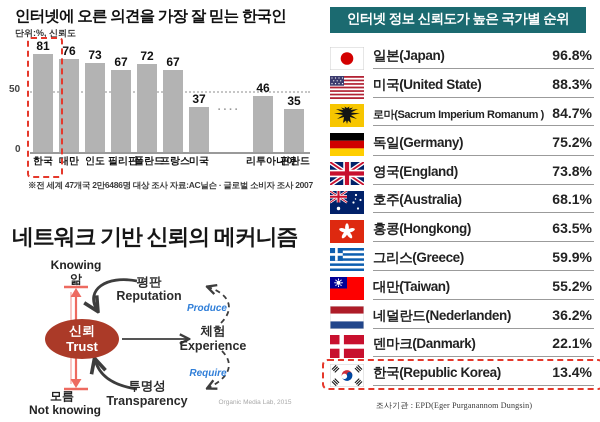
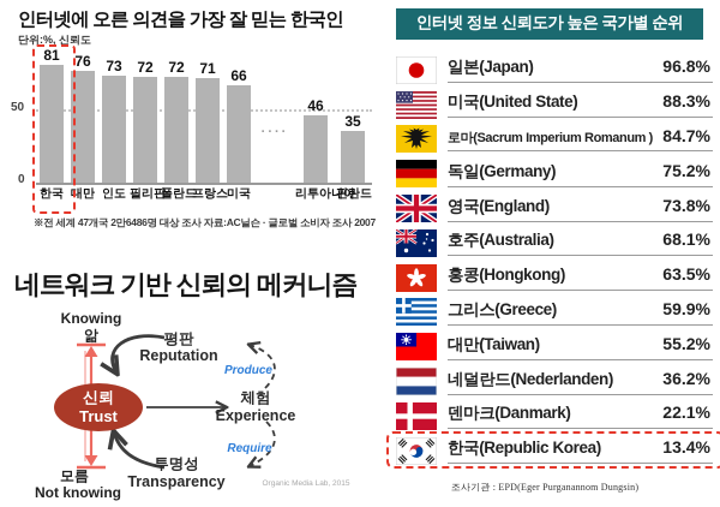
인터넷에 오른 의견을 가장 잘 믿는 한국인/필리핀: 67 -> 72
인터넷에 오른 의견을 가장 잘 믿는 한국인/프랑스: 67 -> 71
인터넷에 오른 의견을 가장 잘 믿는 한국인/미국: 37 -> 66
